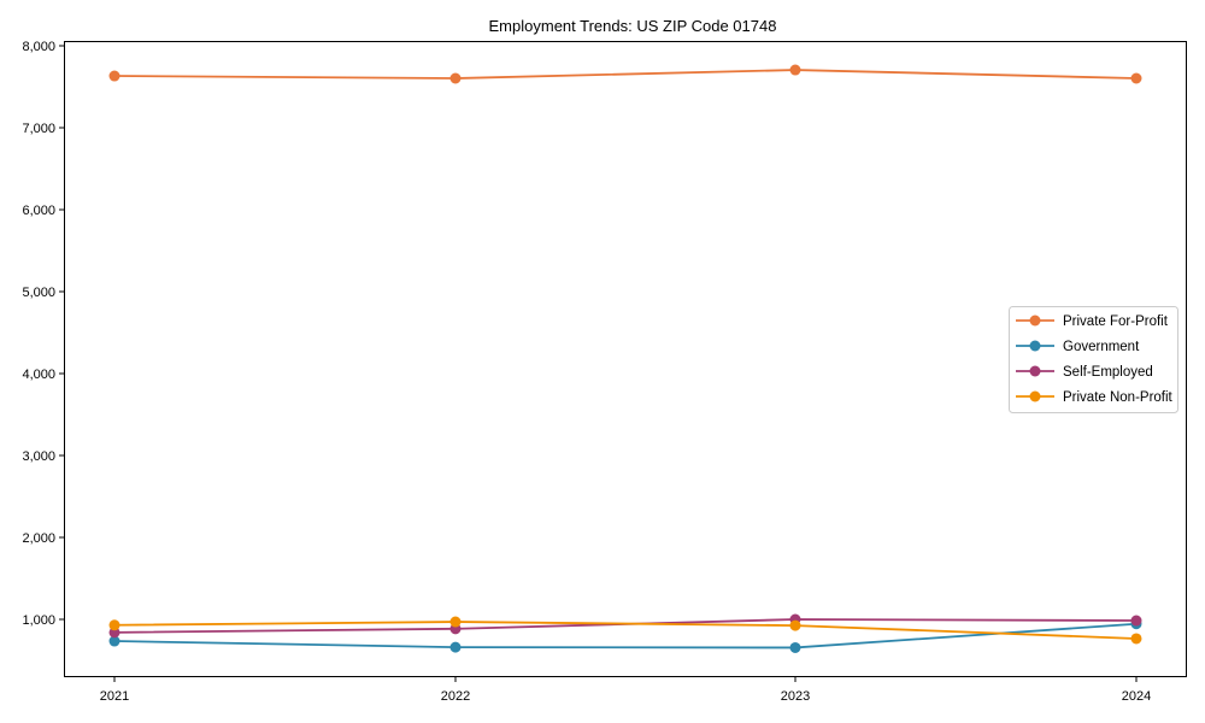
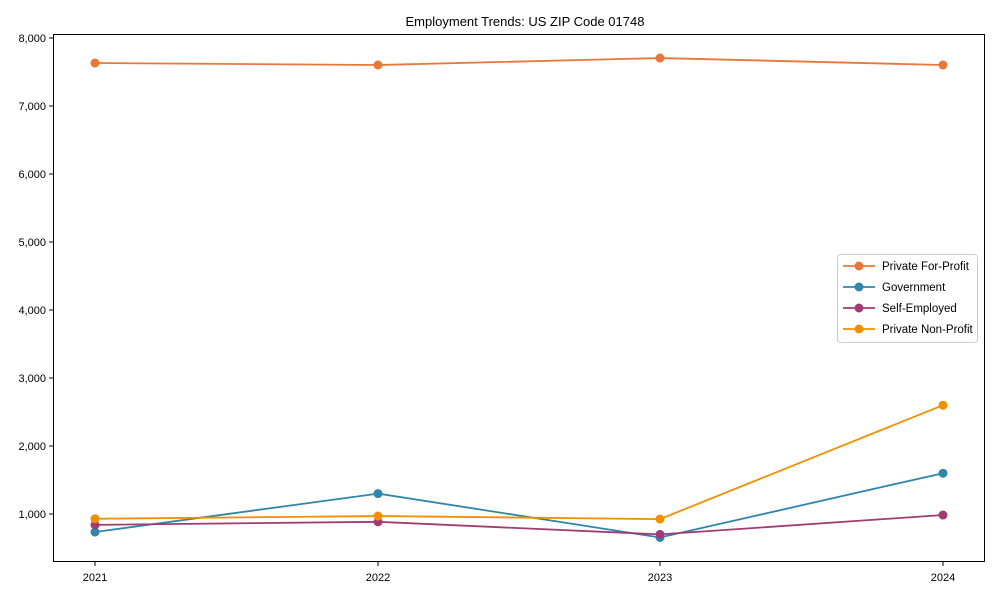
Government/2022: 700 -> 1300
Self-Employed/2023: 1000 -> 700
Government/2024: 900 -> 1600
Private Non-Profit/2024: 800 -> 2600
